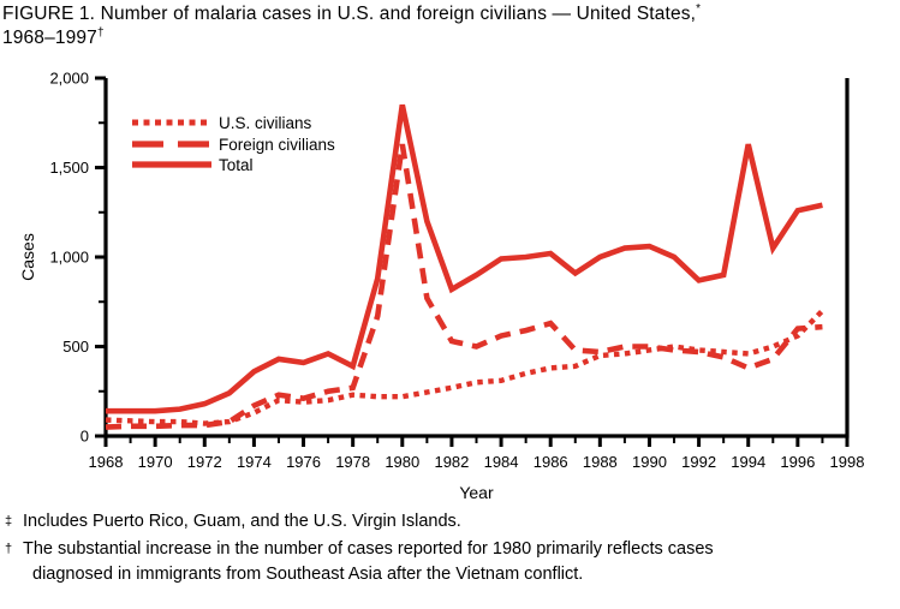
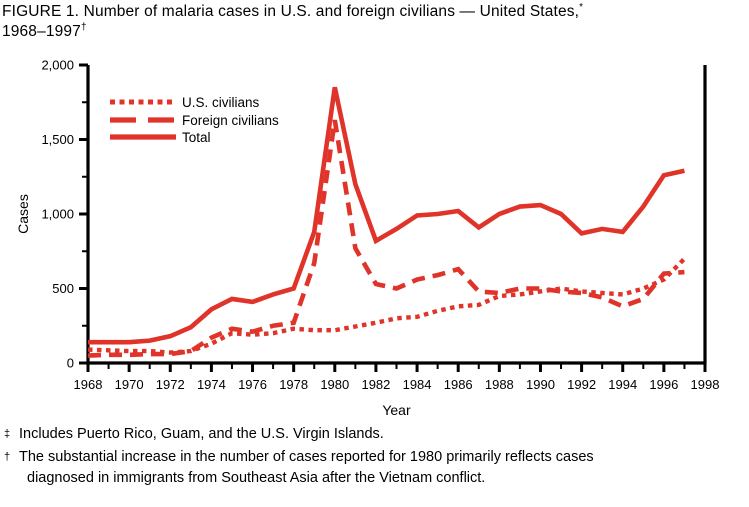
Total/1978: 390 -> 500
Total/1994: 1630 -> 880
